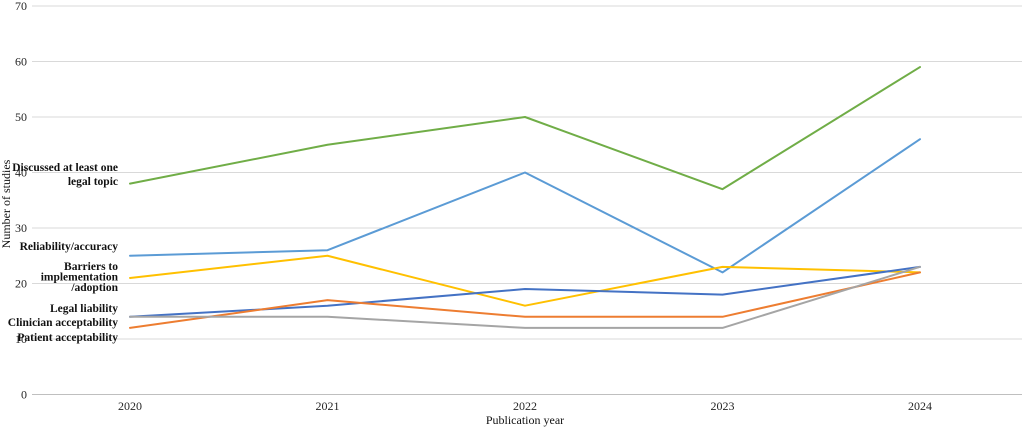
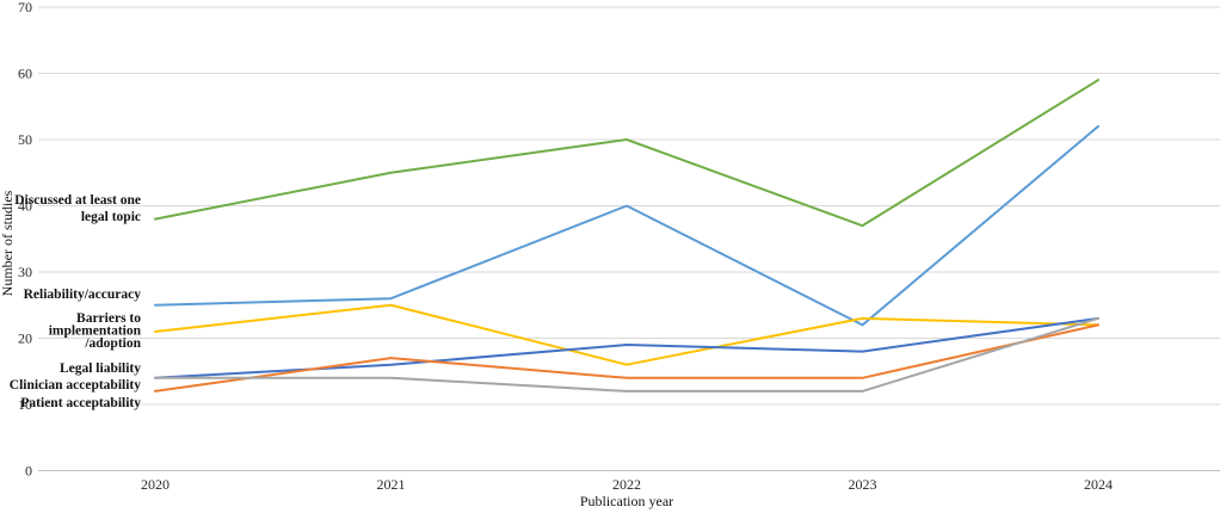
Reliability/accuracy/2024: 46 -> 52
